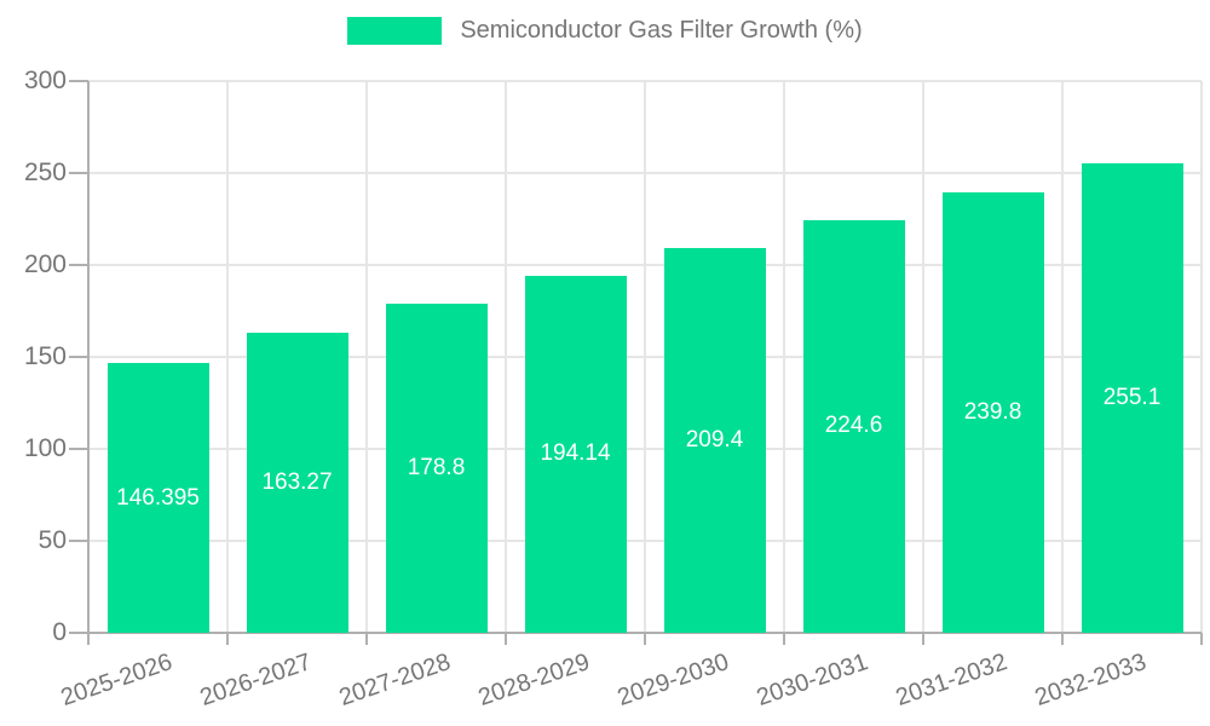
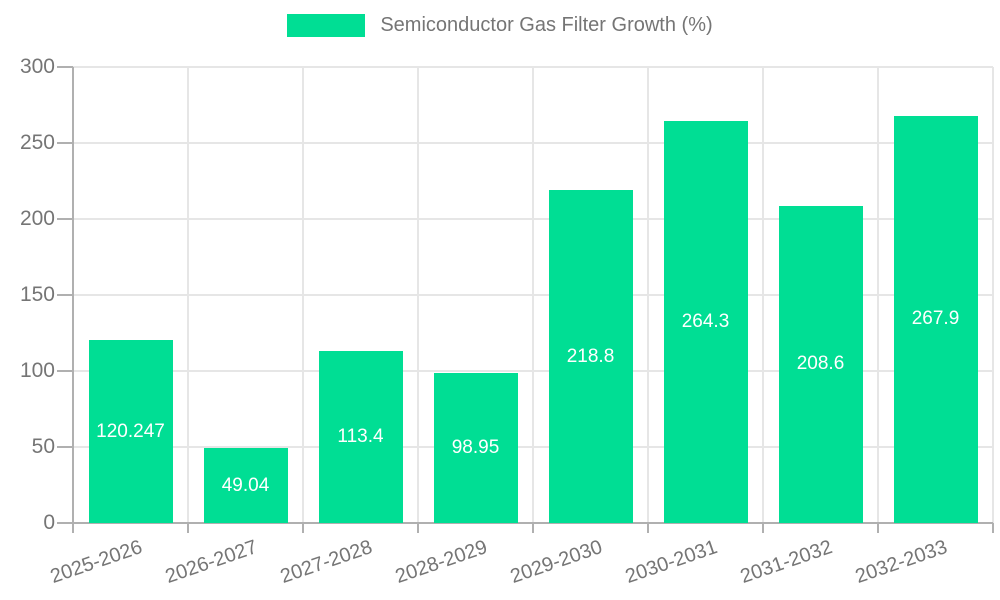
2025-2026: 146.395 -> 120.247
2026-2027: 163.27 -> 49.04
2027-2028: 178.8 -> 113.4
2028-2029: 194.14 -> 98.95
2029-2030: 209.4 -> 218.8
2030-2031: 224.6 -> 264.3
2031-2032: 239.8 -> 208.6
2032-2033: 255.1 -> 267.9
